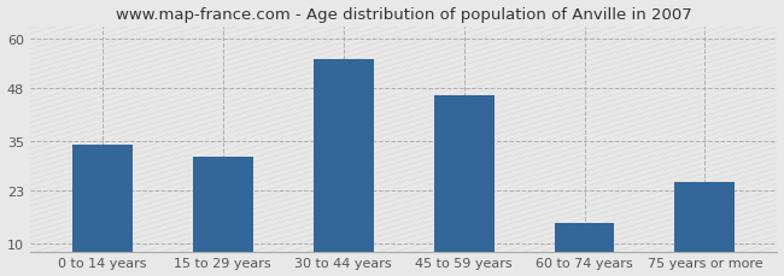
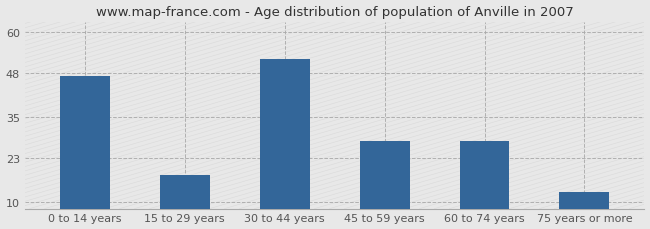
0 to 14 years: 34 -> 47
15 to 29 years: 31 -> 18
30 to 44 years: 55 -> 52
45 to 59 years: 46 -> 28
60 to 74 years: 15 -> 28
75 years or more: 25 -> 13
